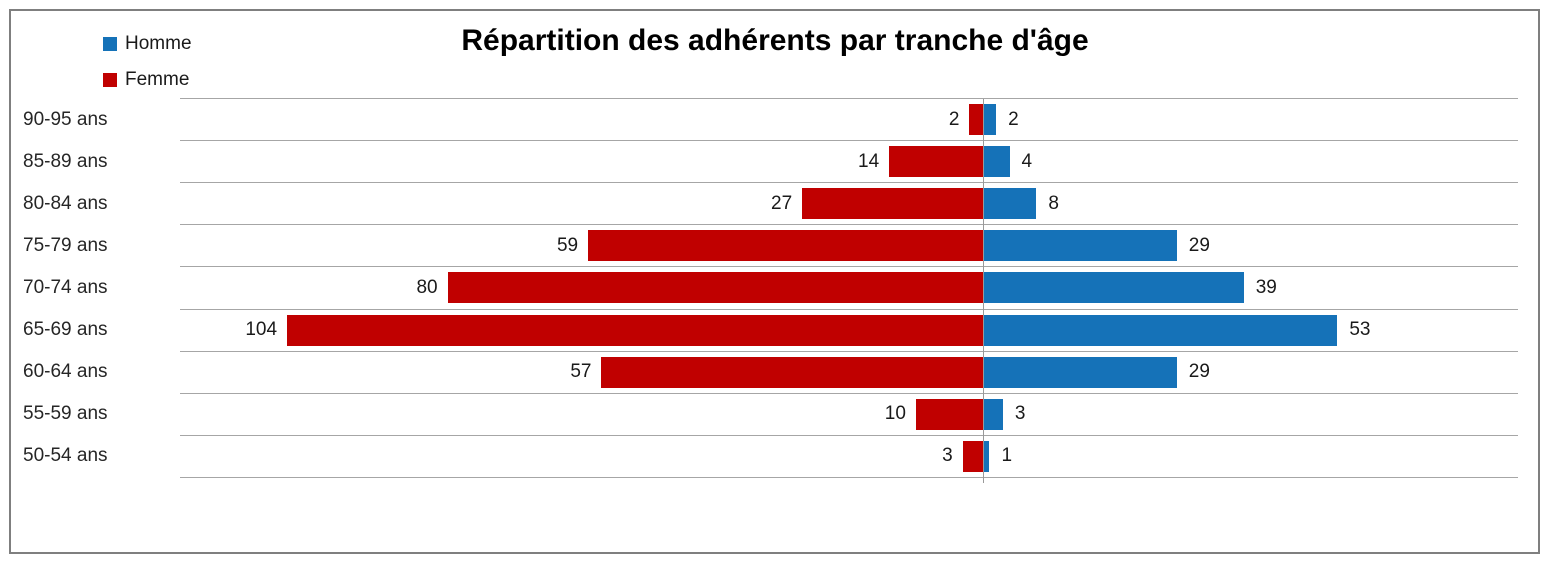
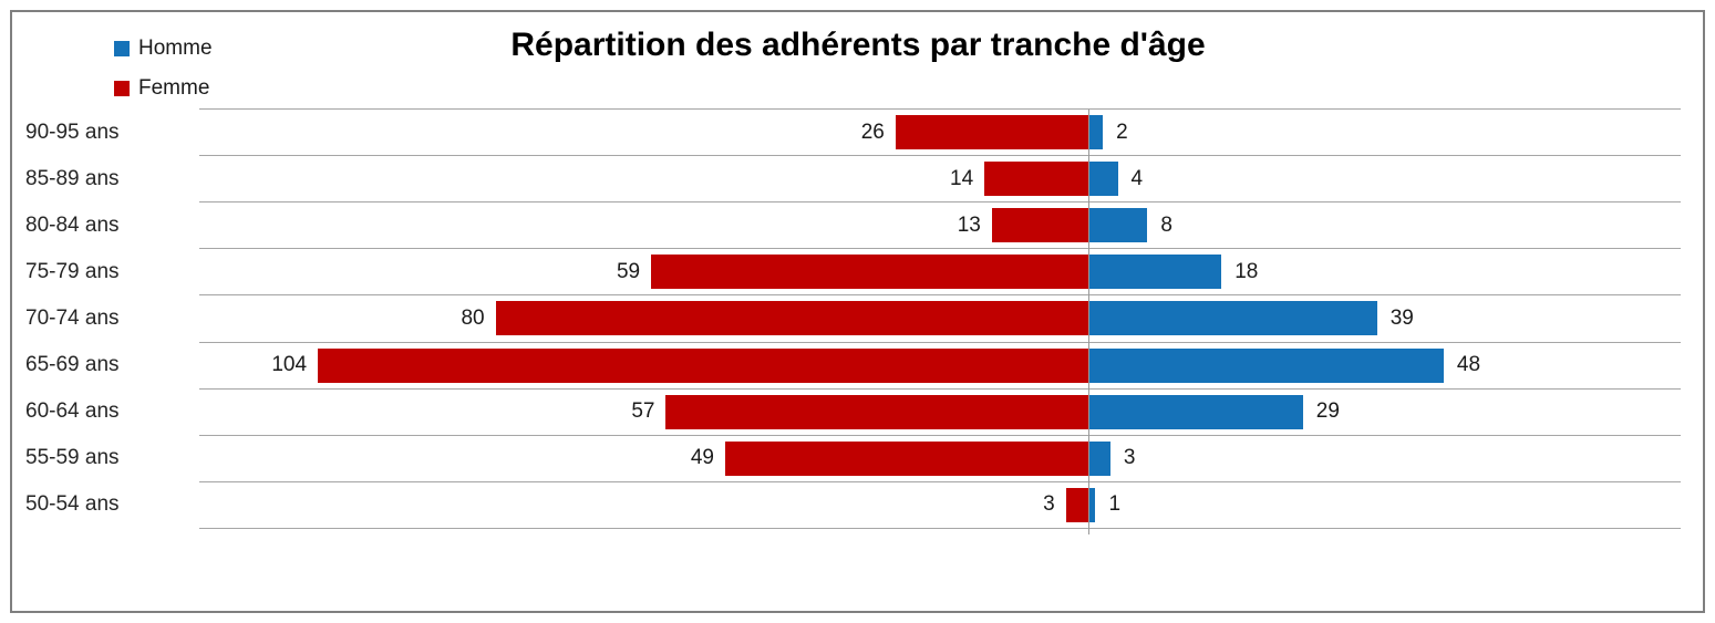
Femme/90-95 ans: 2 -> 26
Femme/80-84 ans: 27 -> 13
Homme/75-79 ans: 29 -> 18
Homme/65-69 ans: 53 -> 48
Femme/55-59 ans: 10 -> 49
